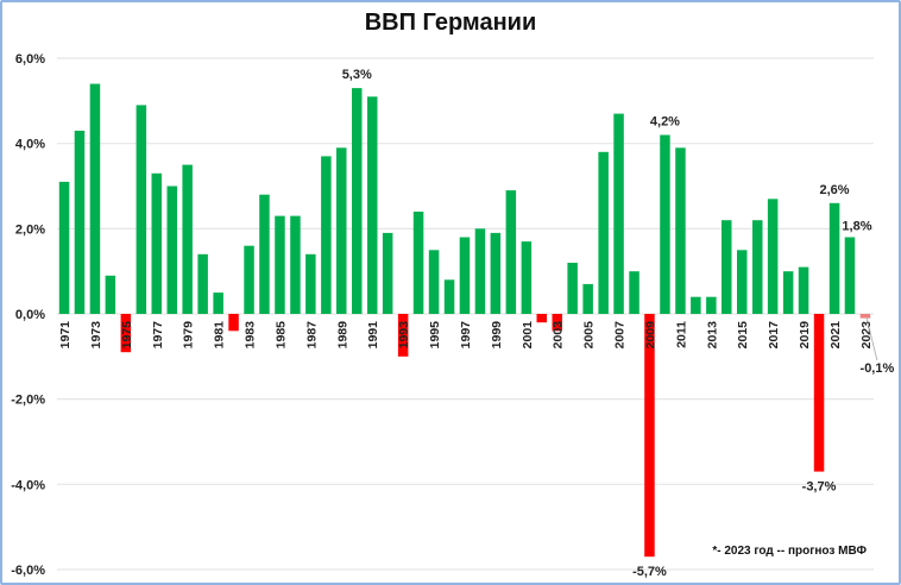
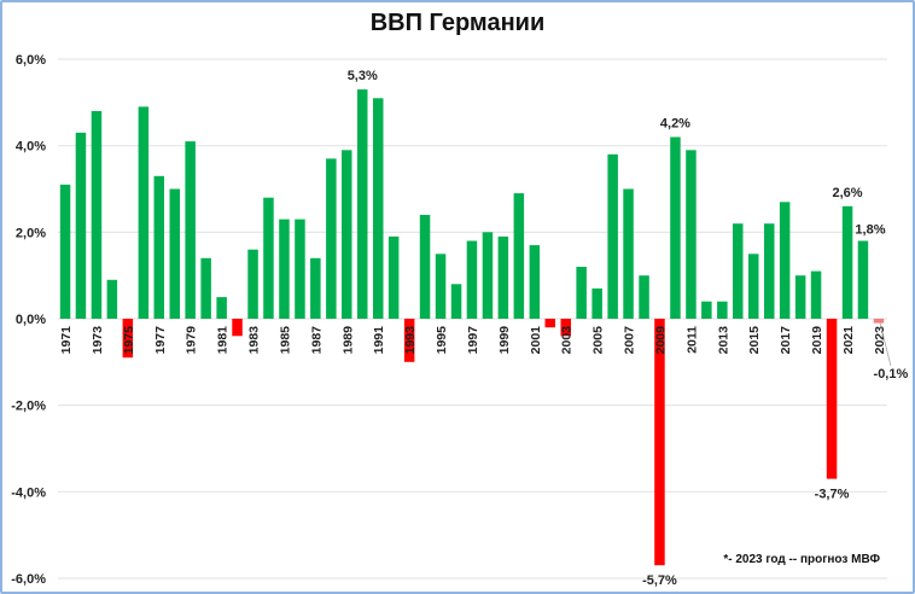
1973: 5,4% -> 4,8%
1979: 3,5% -> 4,1%
2007: 4,7% -> 3,0%
